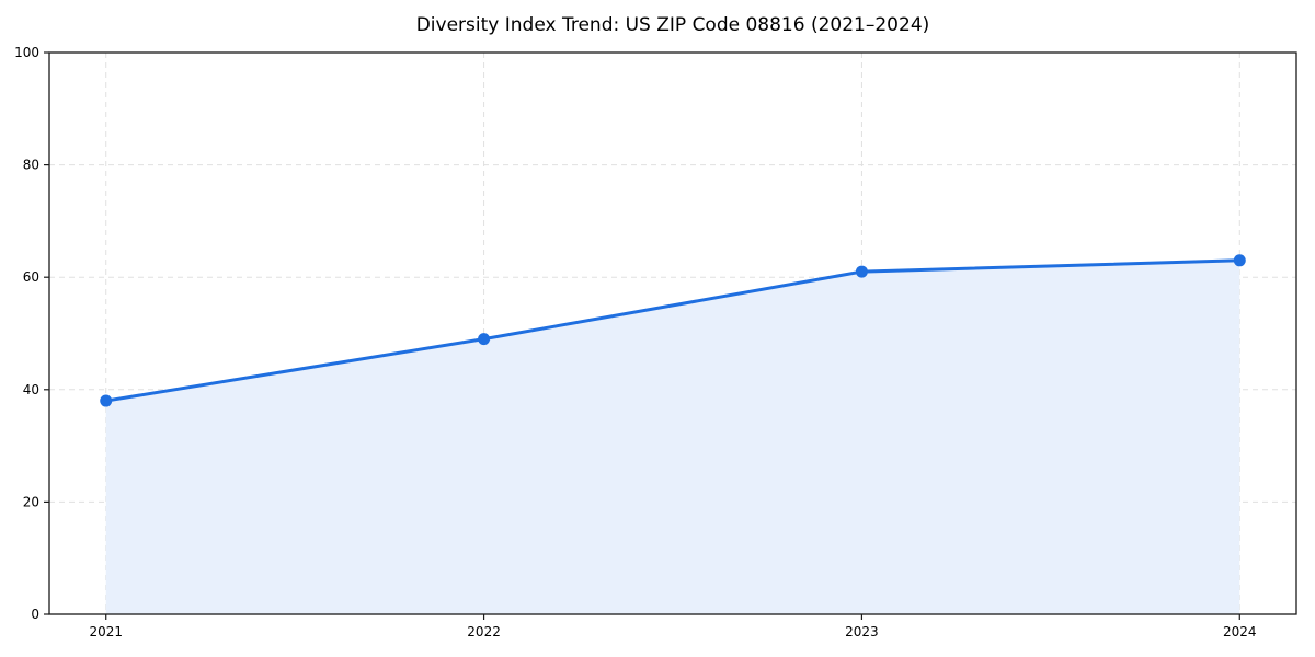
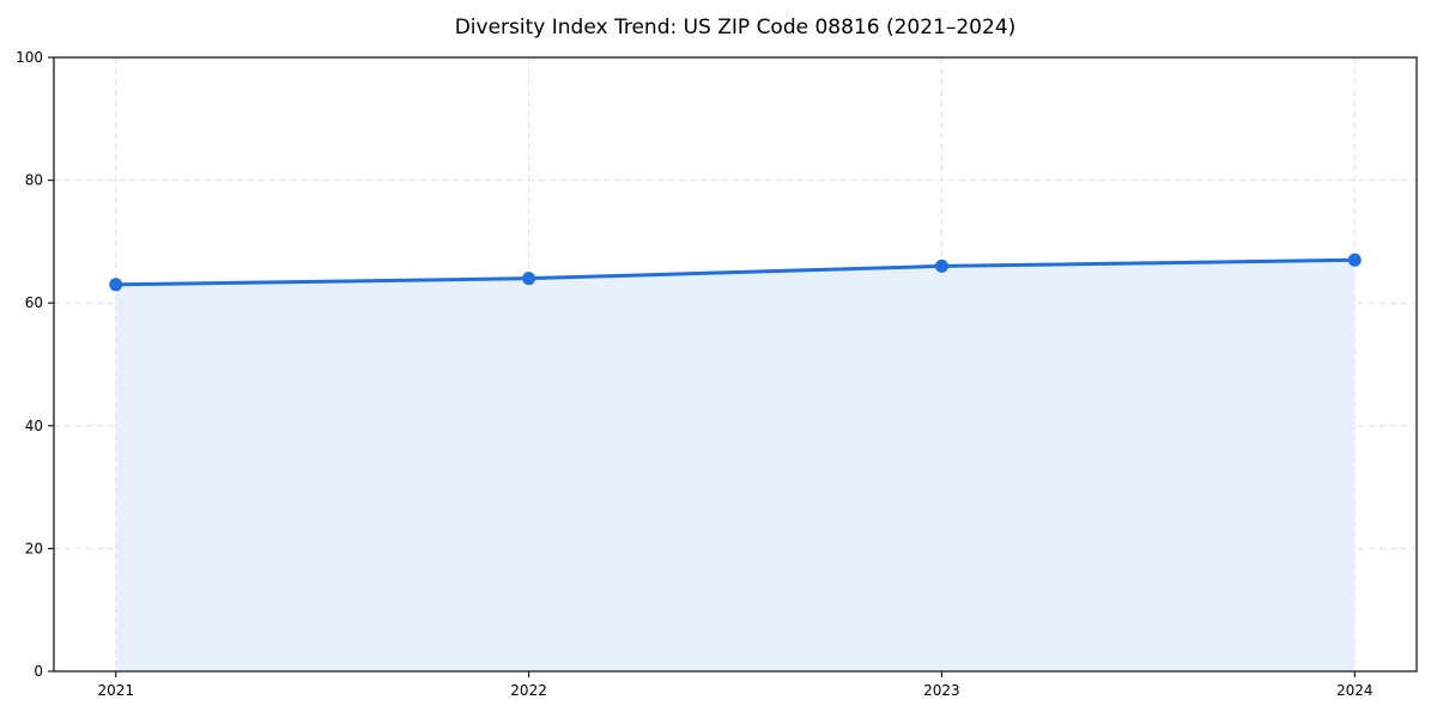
2021: 38 -> 63
2022: 49 -> 64
2023: 61 -> 66
2024: 63 -> 67
